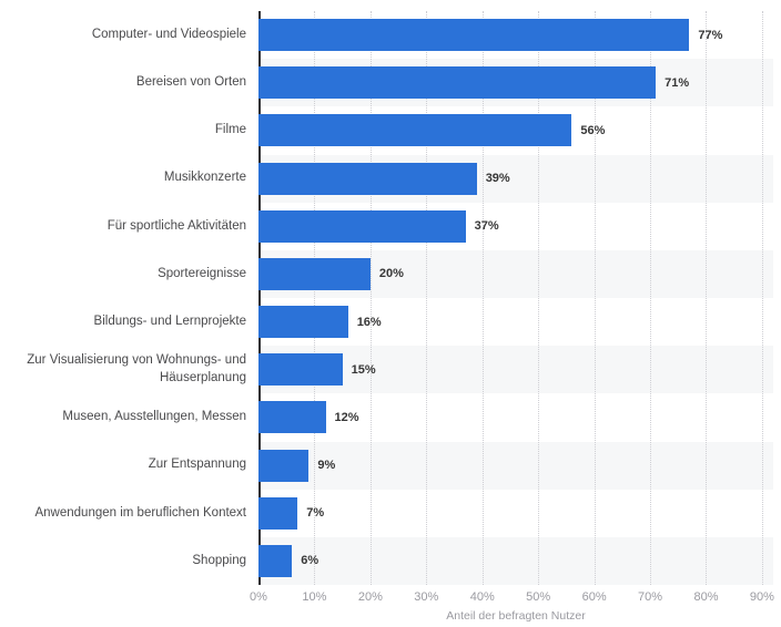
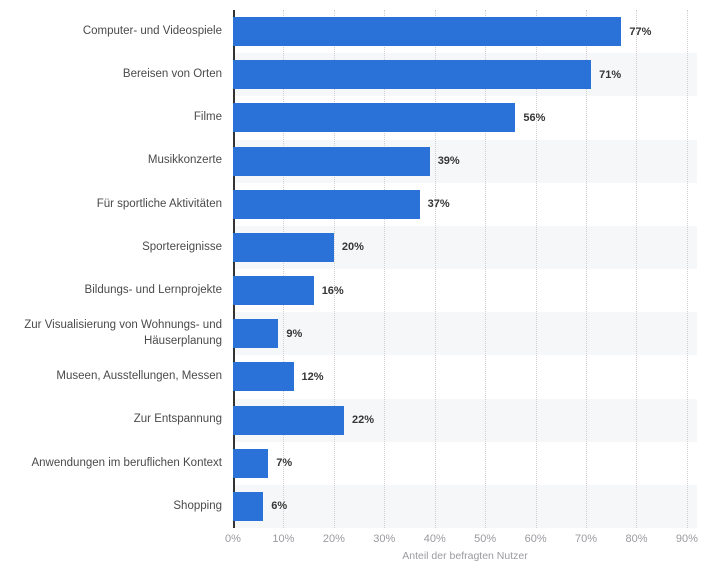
Zur Visualisierung von Wohnungs- und Häuserplanung: 15% -> 9%
Zur Entspannung: 9% -> 22%
